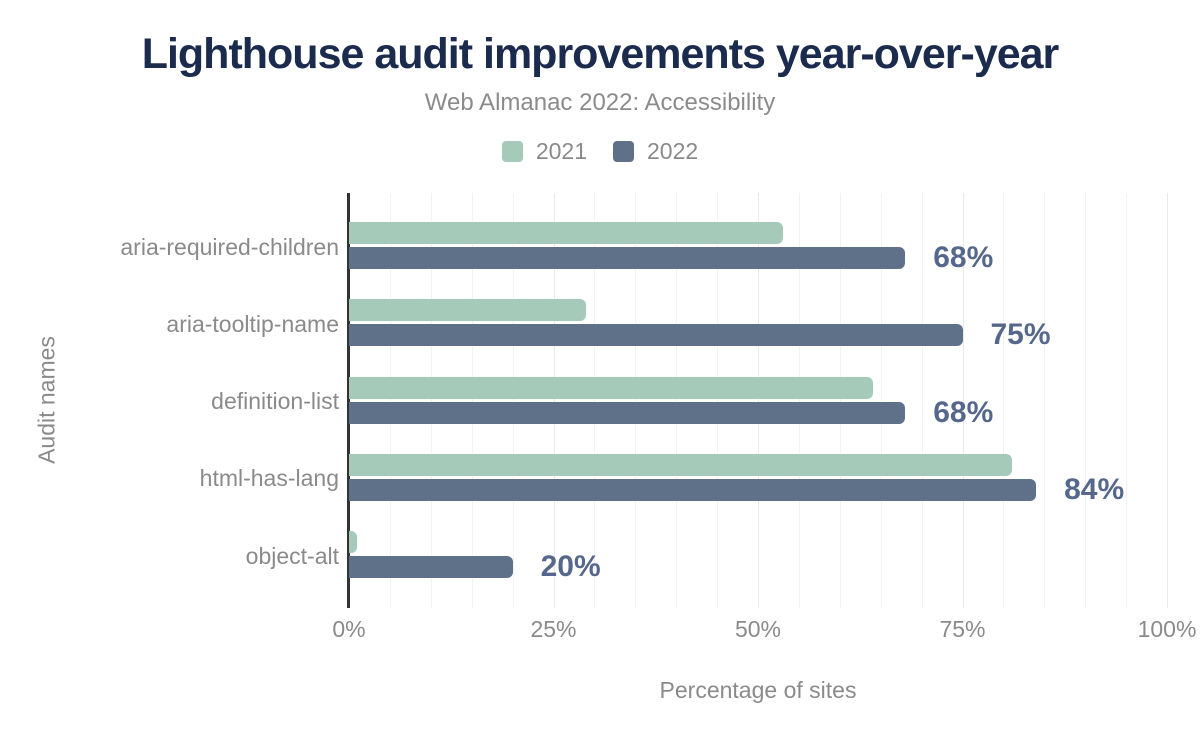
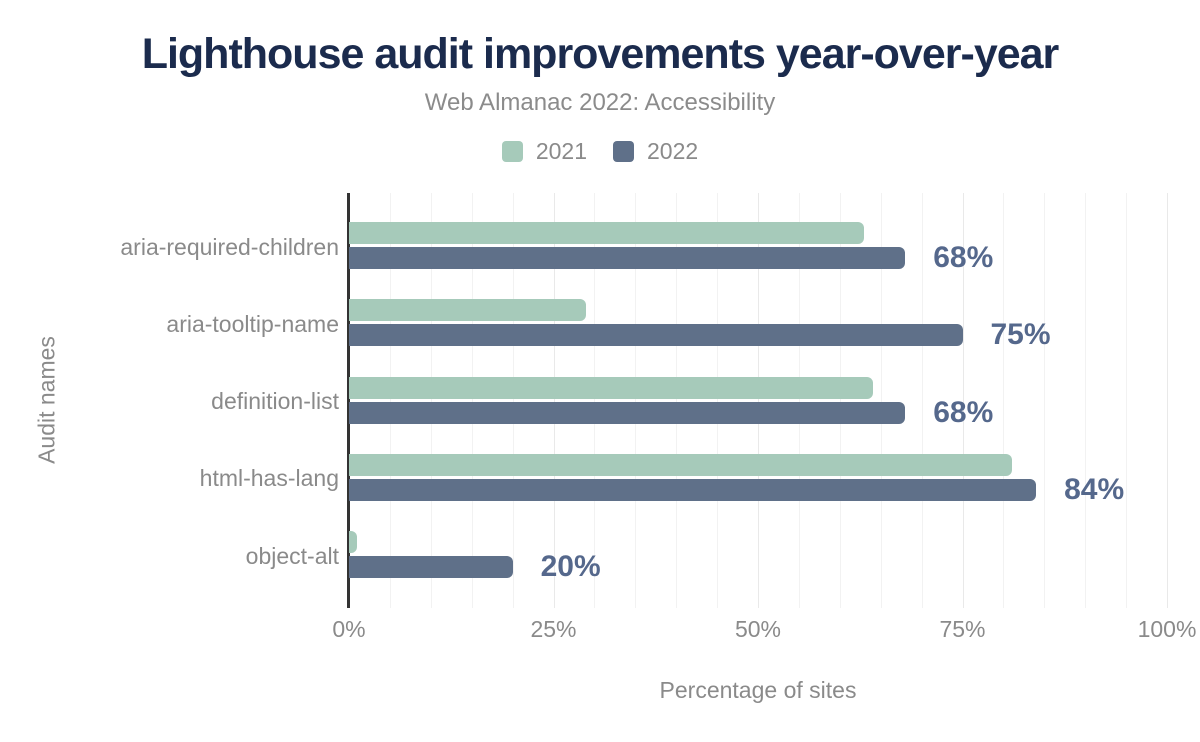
2021/aria-required-children: 53% -> 63%
